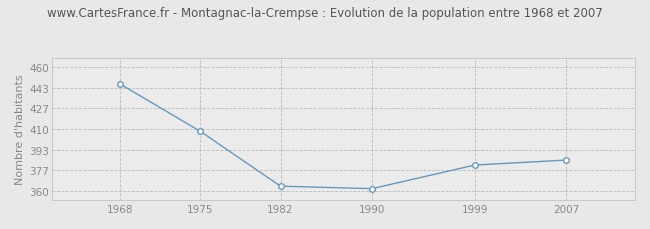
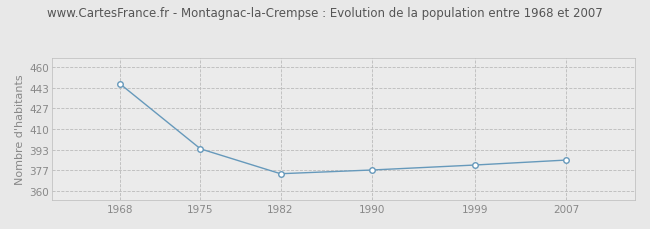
1975: 408 -> 394
1982: 364 -> 374
1990: 362 -> 377
